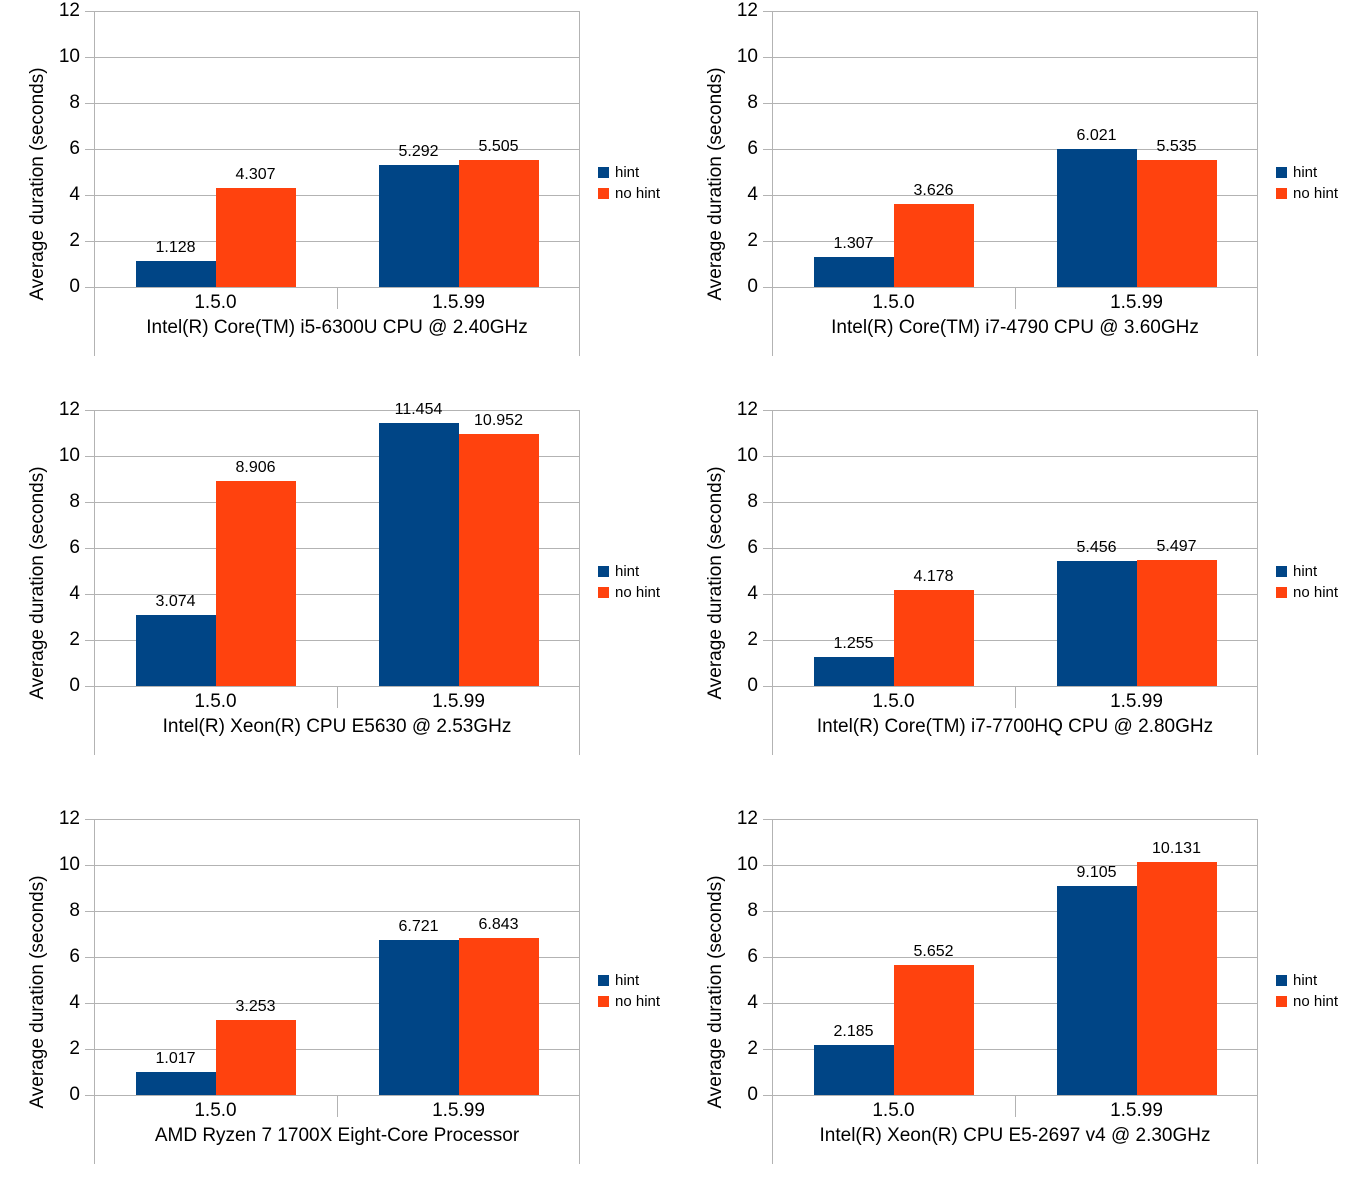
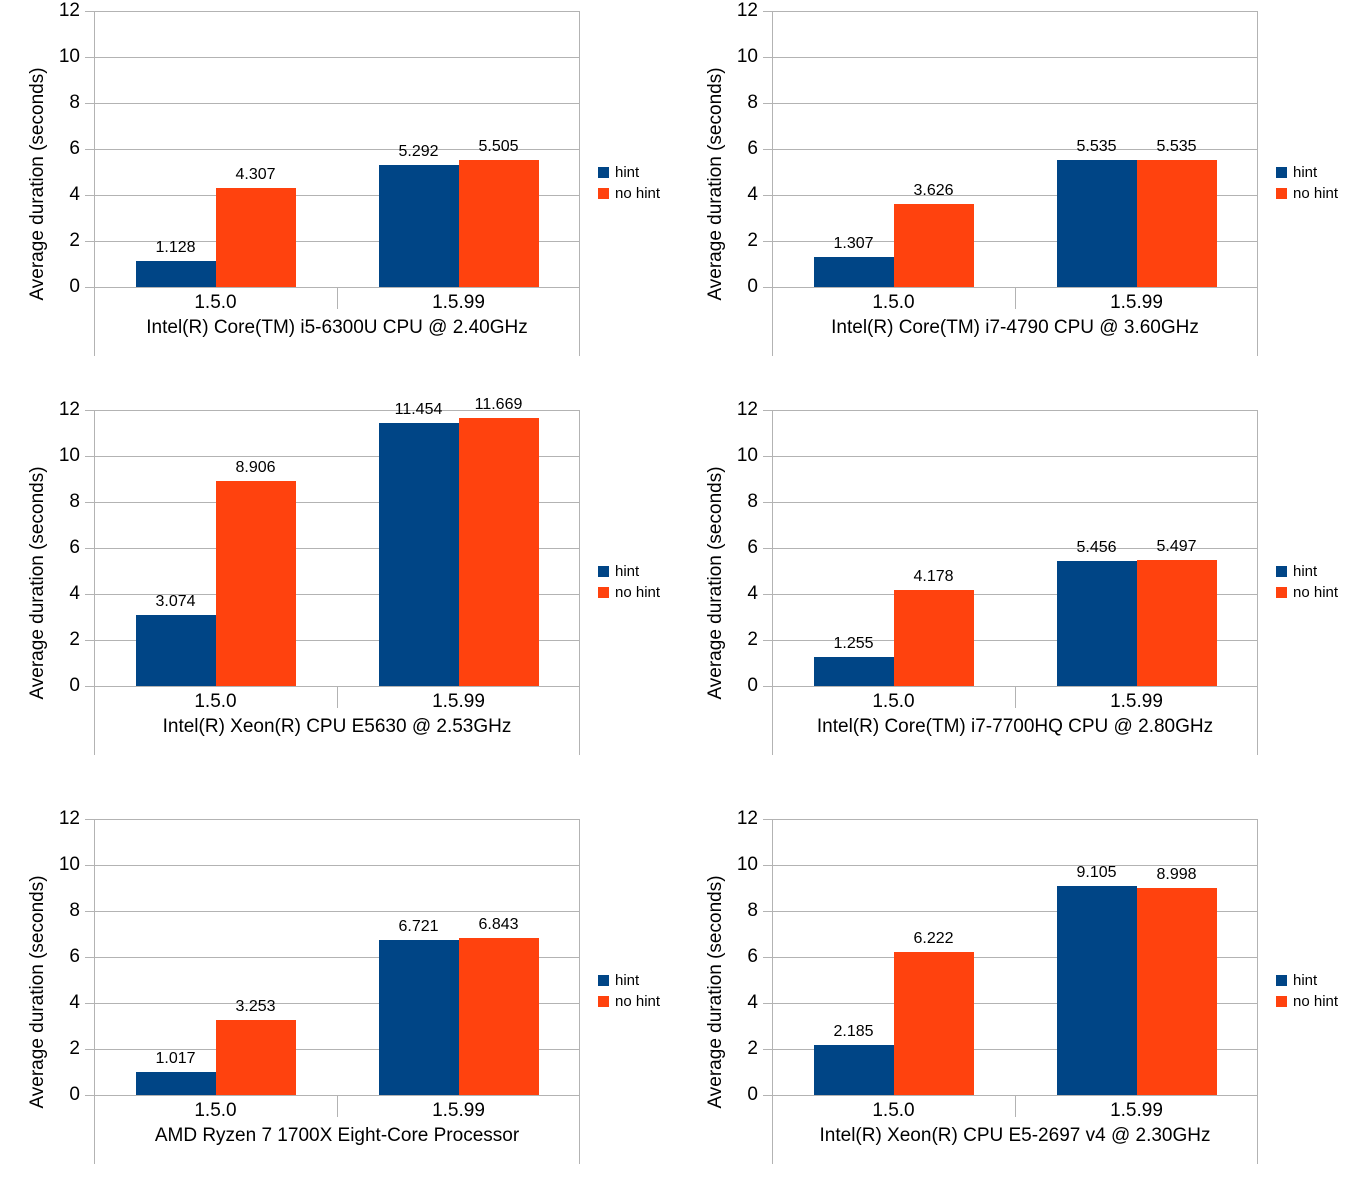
Intel(R) Core(TM) i7-4790 CPU @ 3.60GHz/hint/1.5.99: 6.021 -> 5.535
Intel(R) Xeon(R) CPU E5630 @ 2.53GHz/no hint/1.5.99: 10.952 -> 11.669
Intel(R) Xeon(R) CPU E5-2697 v4 @ 2.30GHz/no hint/1.5.0: 5.652 -> 6.222
Intel(R) Xeon(R) CPU E5-2697 v4 @ 2.30GHz/no hint/1.5.99: 10.131 -> 8.998
